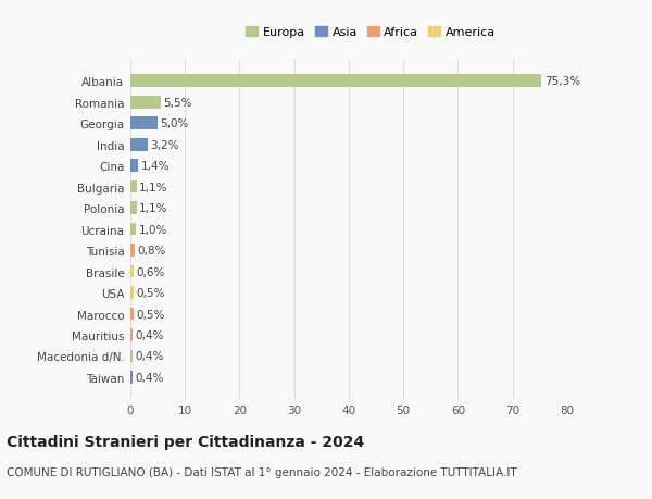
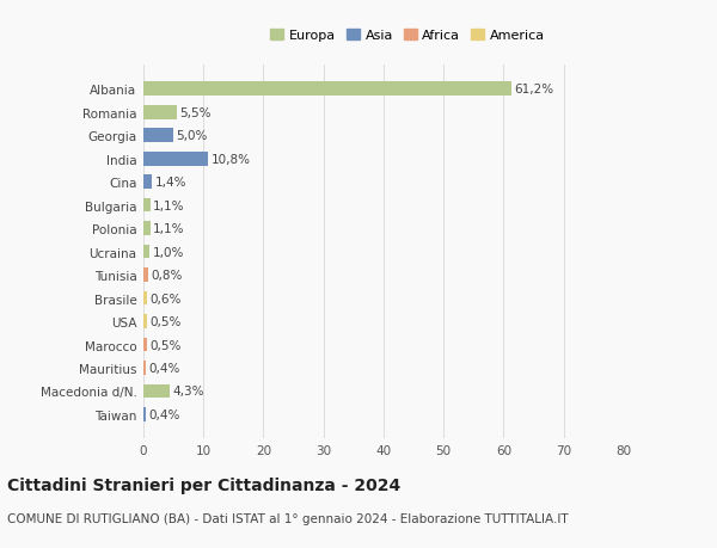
Albania: 75,3% -> 61,2%
India: 3,2% -> 10,8%
Macedonia d/N.: 0,4% -> 4,3%
